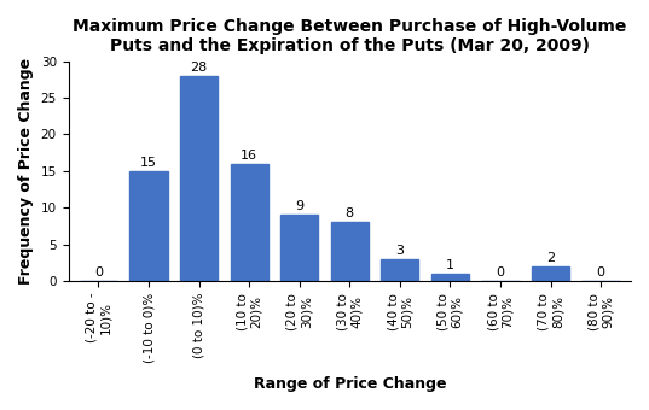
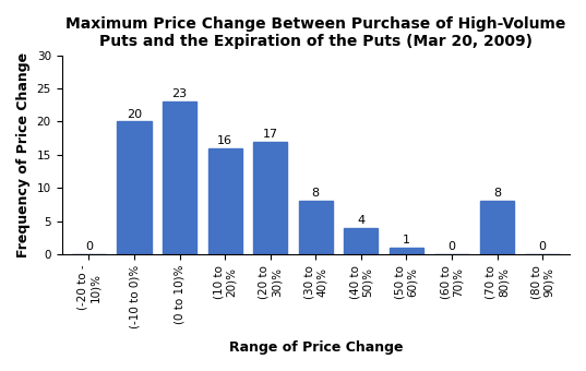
(-10 to 0)%: 15 -> 20
(0 to 10)%: 28 -> 23
(20 to 30)%: 9 -> 17
(40 to 50)%: 3 -> 4
(70 to 80)%: 2 -> 8
